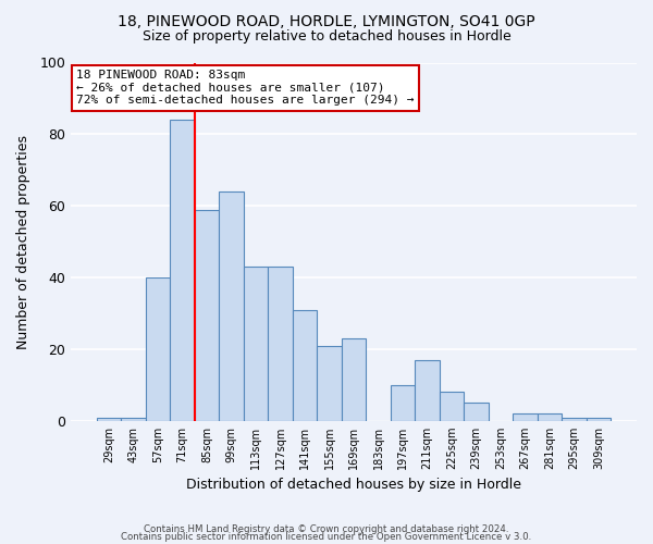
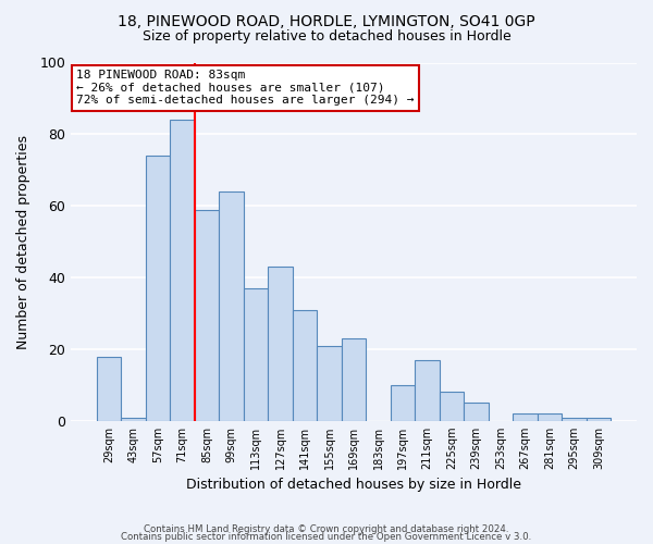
29sqm: 1 -> 18
57sqm: 40 -> 74
113sqm: 43 -> 37
